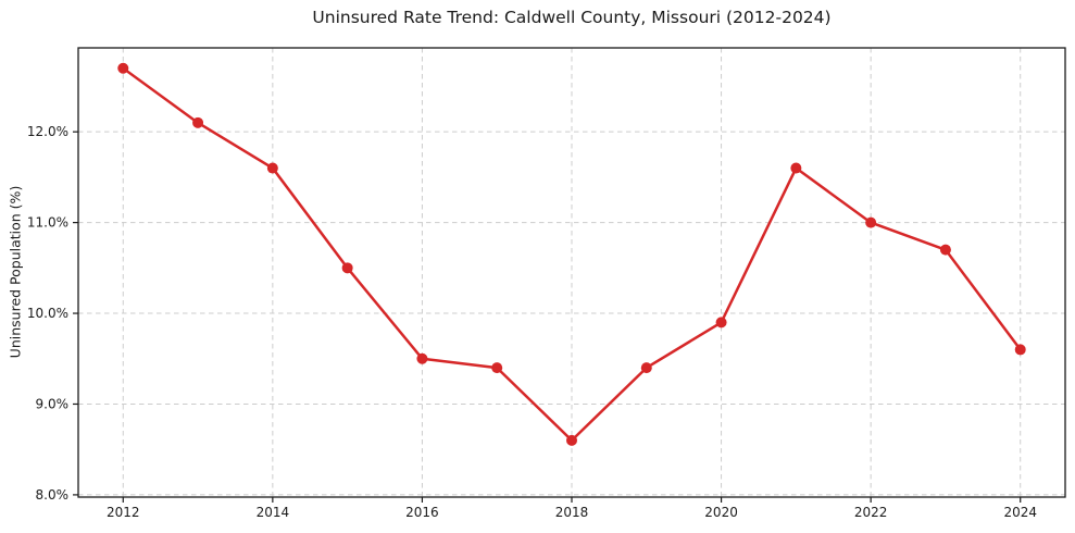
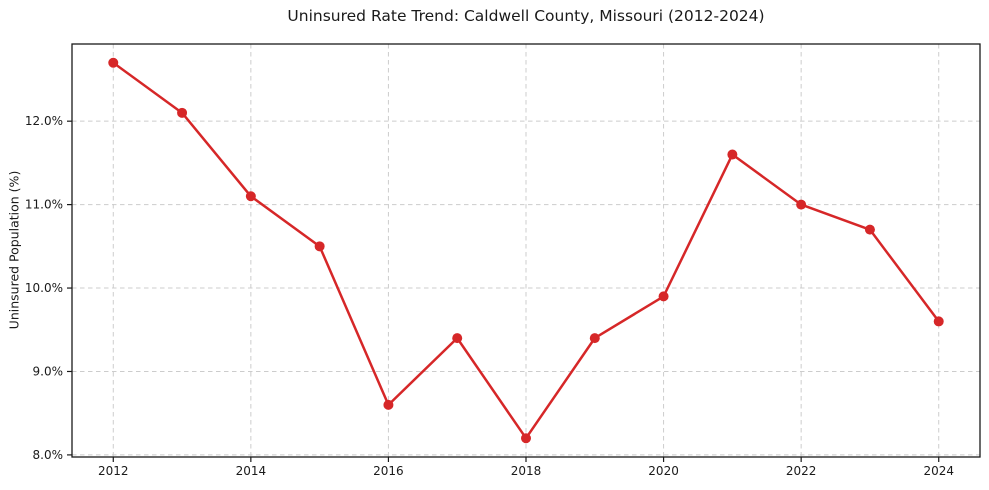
2014: 11.6% -> 11.1%
2016: 9.5% -> 8.6%
2018: 8.6% -> 8.2%
